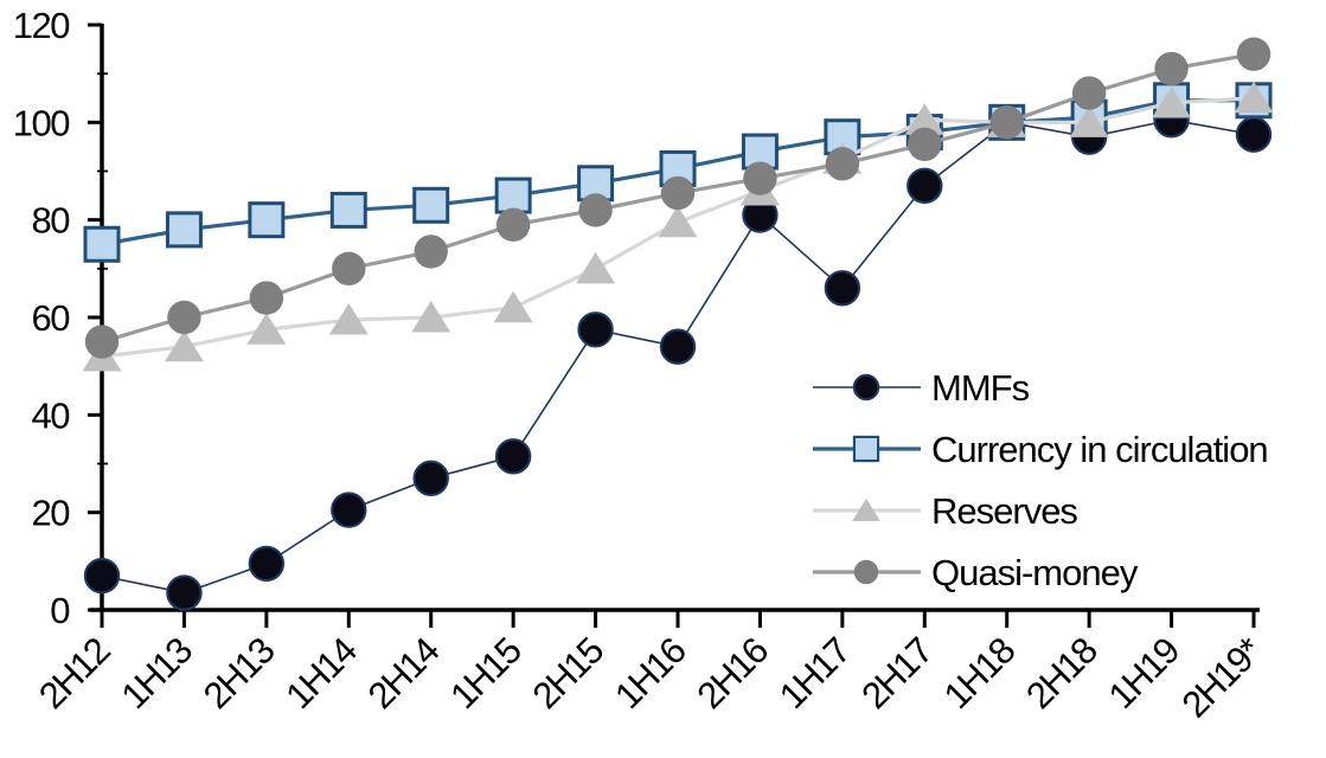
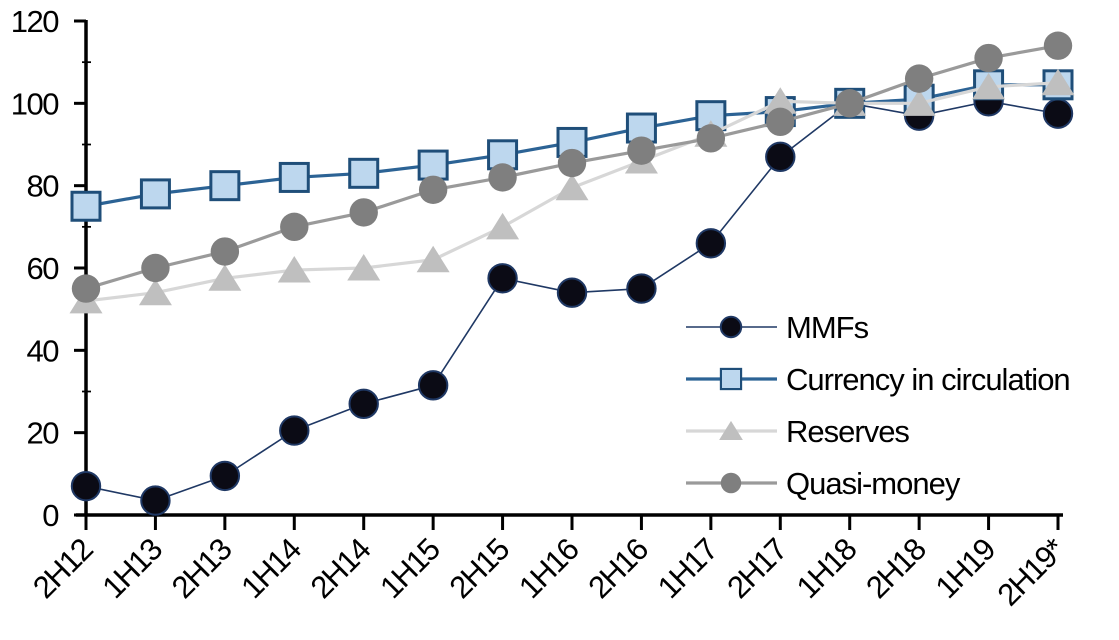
MMFs/2H16: 81 -> 55
